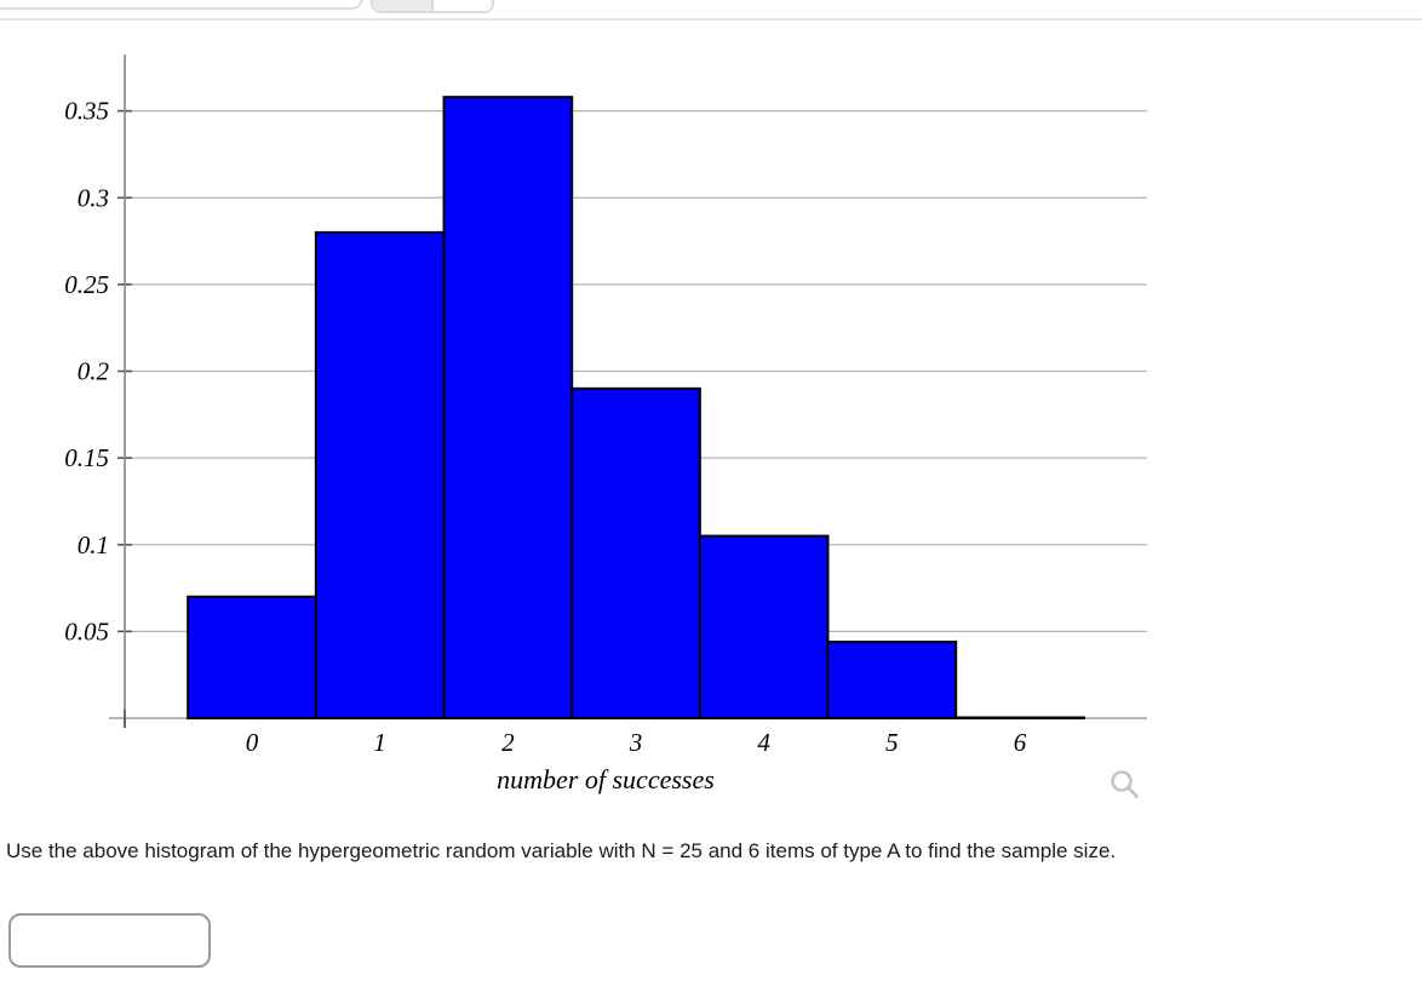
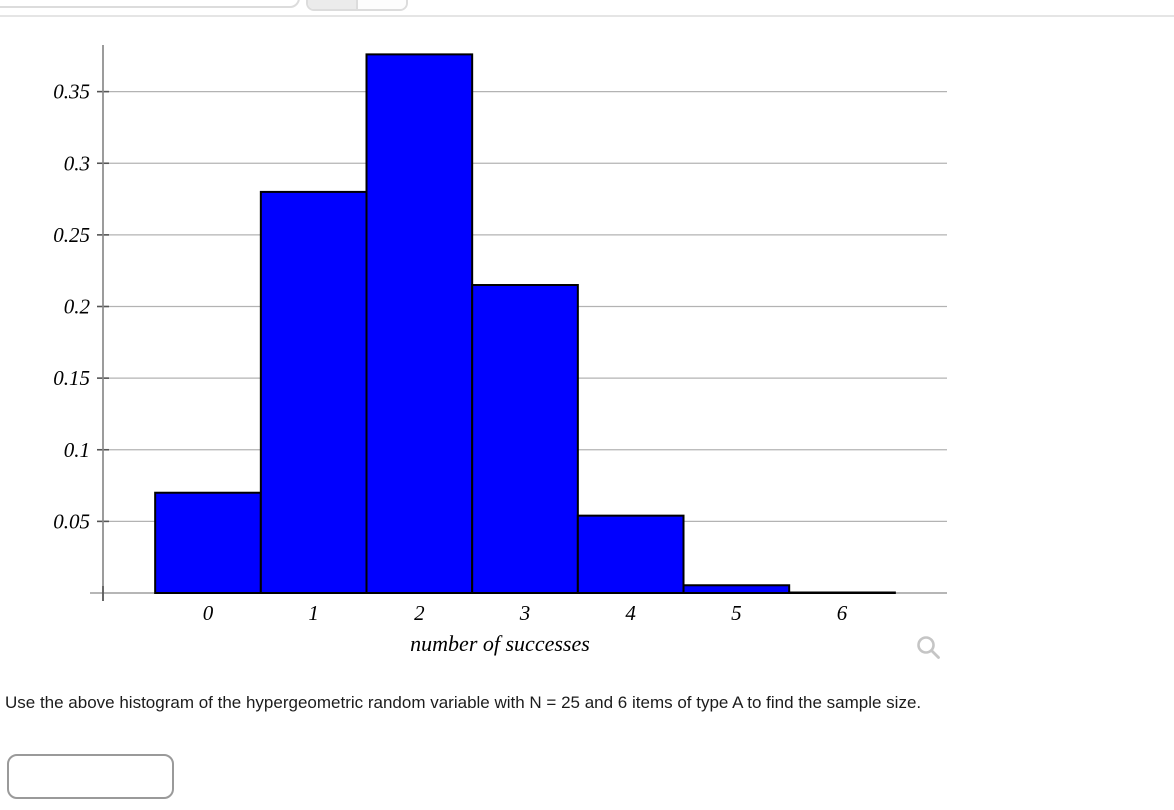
2: 0.358 -> 0.376
3: 0.190 -> 0.215
4: 0.105 -> 0.054
5: 0.044 -> 0.005
